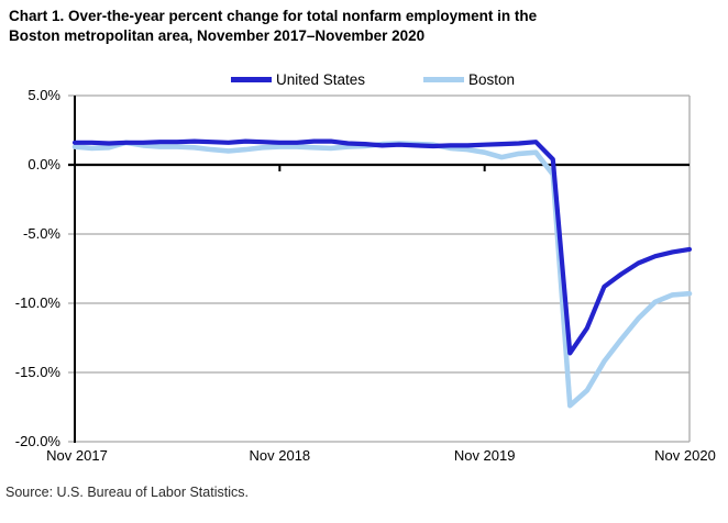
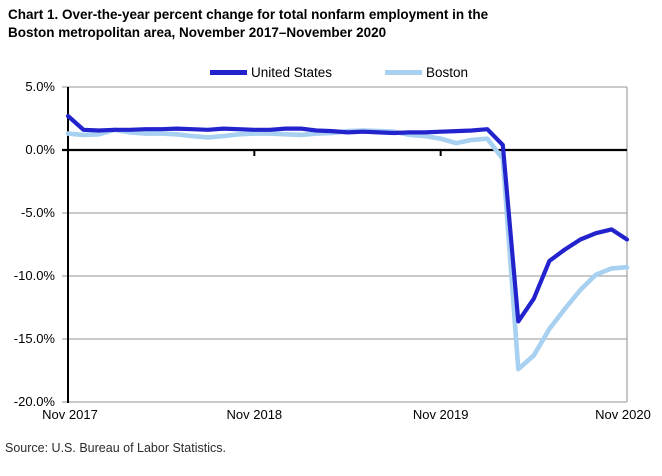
United States/Nov 2017: 1.6% -> 2.7%
United States/Nov 2020: -6.1% -> -7.1%
